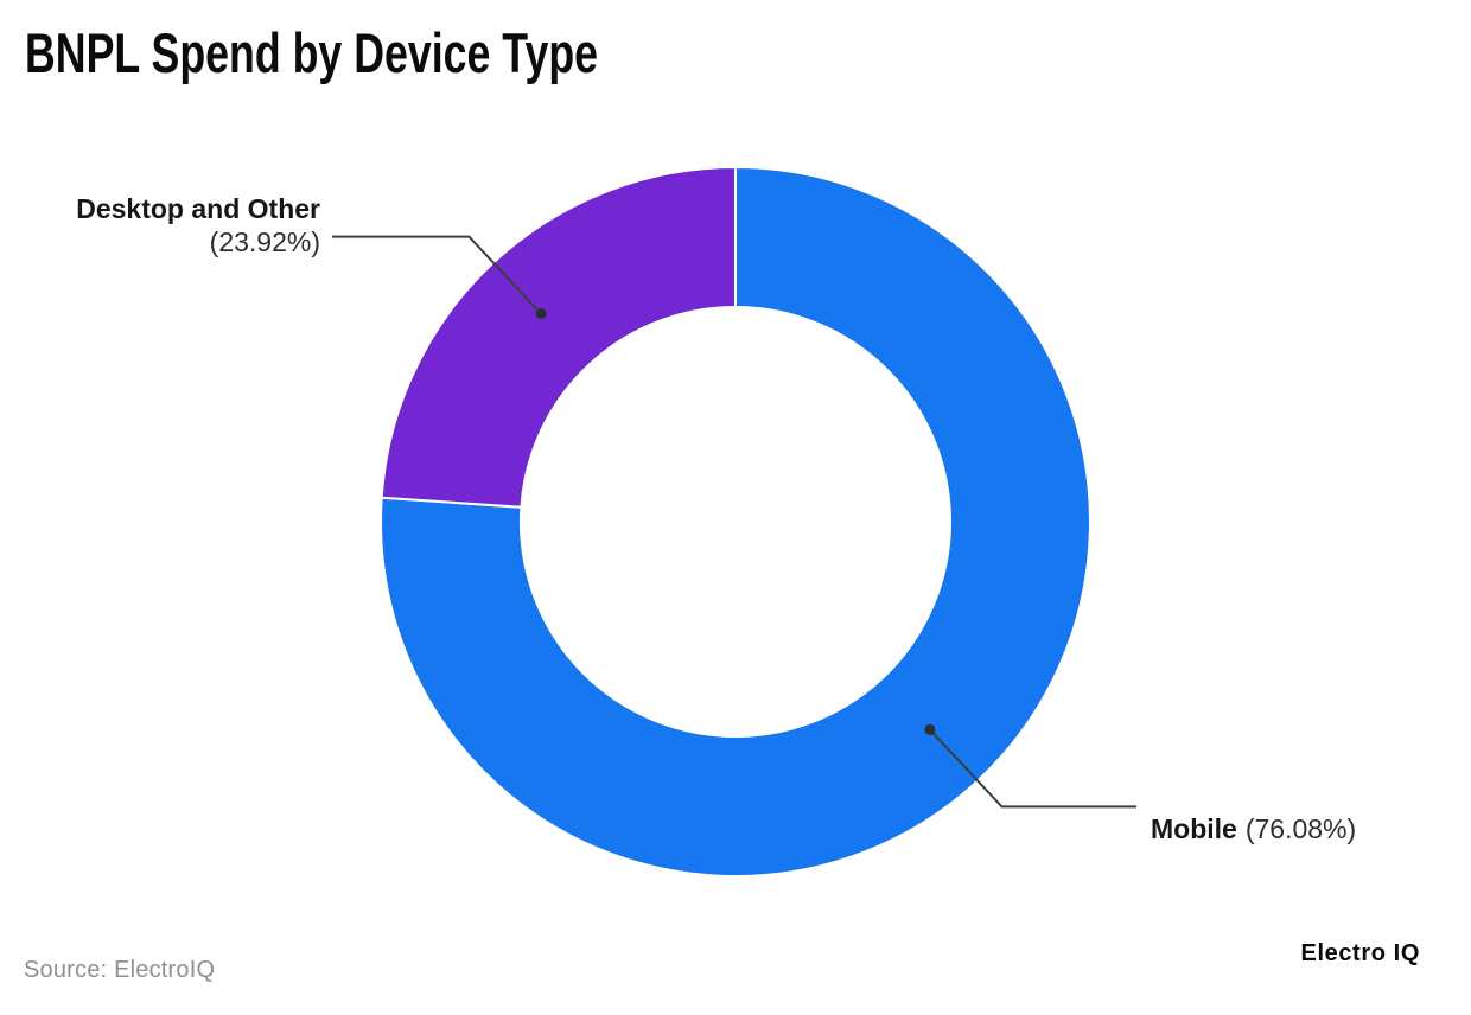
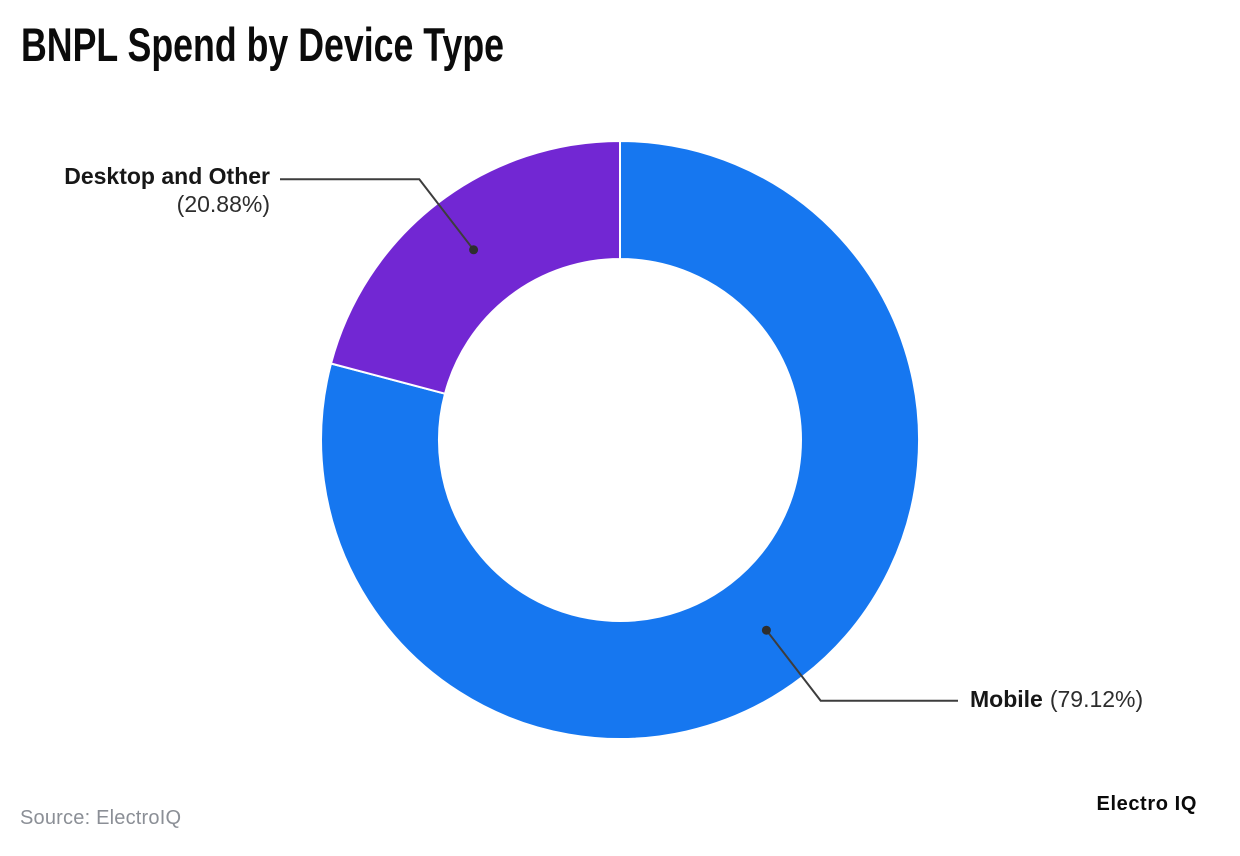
Mobile: 76.08% -> 79.12%
Desktop and Other: 23.92% -> 20.88%
